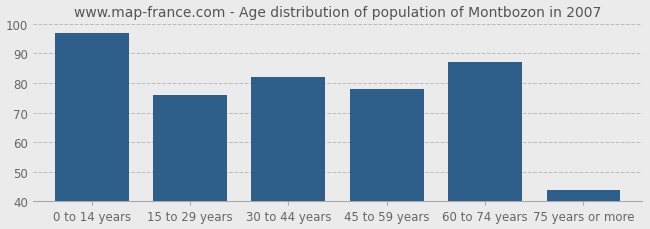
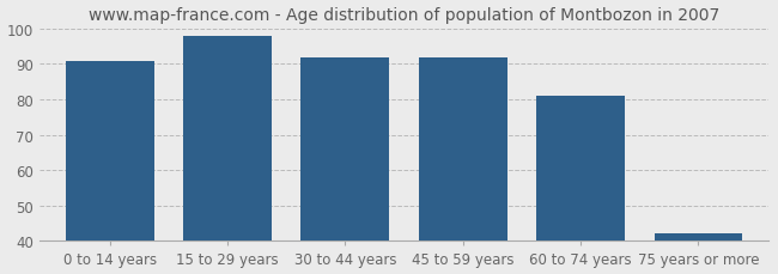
0 to 14 years: 97 -> 91
15 to 29 years: 76 -> 98
30 to 44 years: 82 -> 92
45 to 59 years: 78 -> 92
60 to 74 years: 87 -> 81
75 years or more: 44 -> 42
